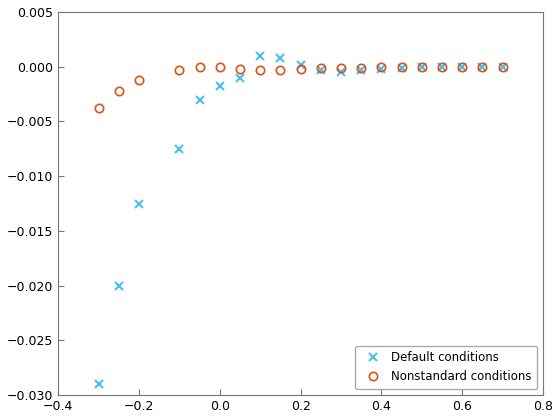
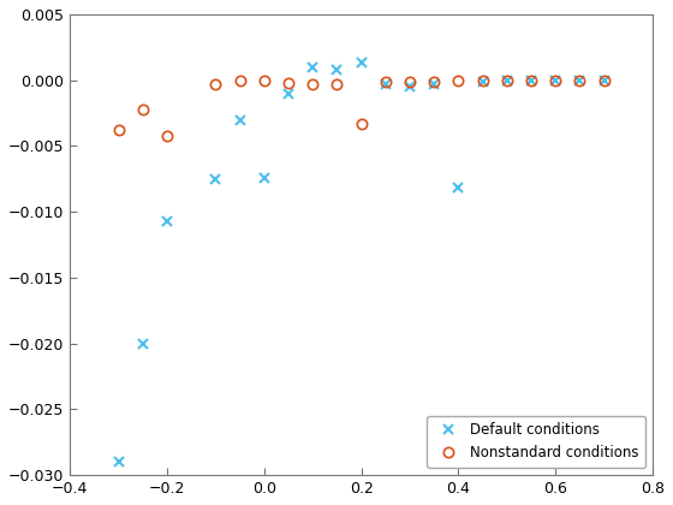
Default conditions/−0.2: -0.0125 -> -0.0107
Nonstandard conditions/−0.2: -0.0012 -> -0.0042
Default conditions/0.0: -0.0018 -> -0.0074
Default conditions/0.2: 0.0002 -> 0.0013
Nonstandard conditions/0.2: -0.0002 -> -0.0033
Default conditions/0.4: -0.0002 -> -0.0082
